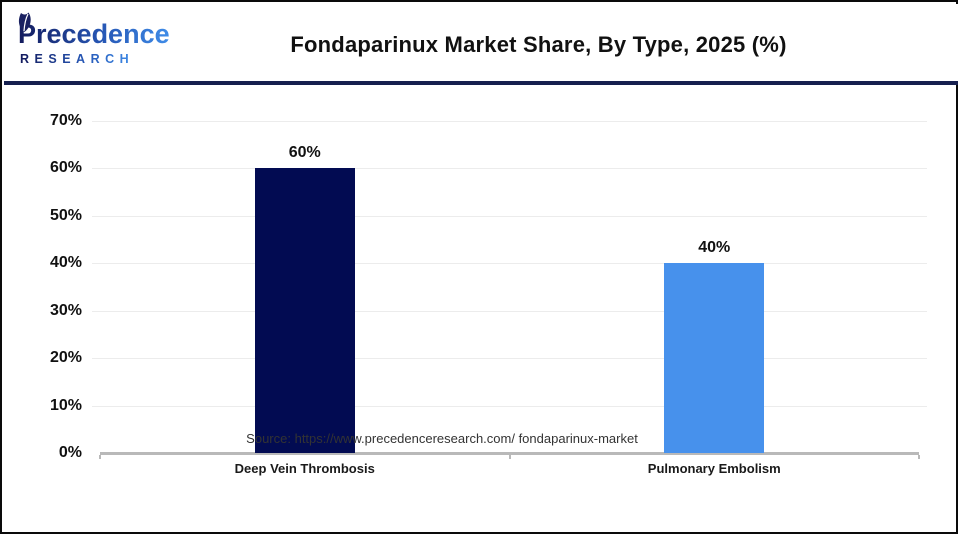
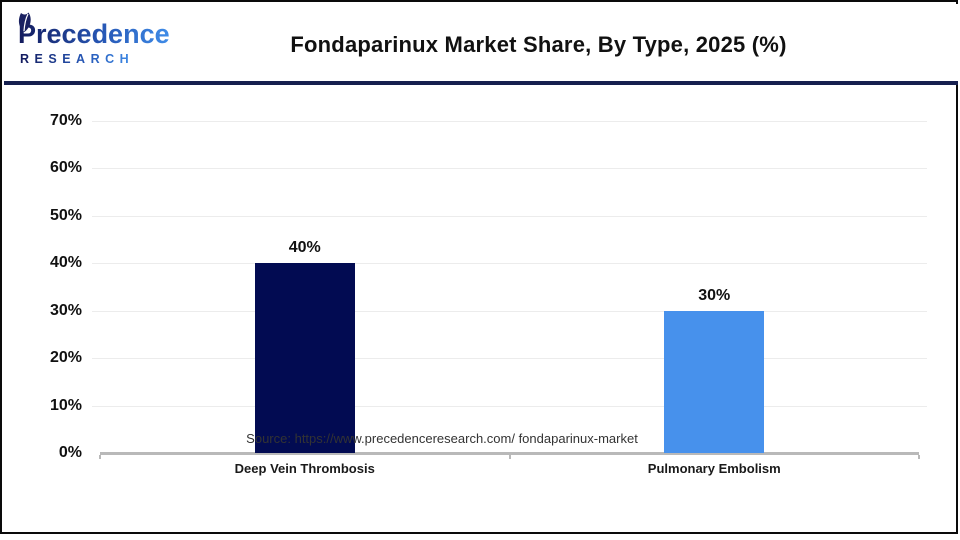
Deep Vein Thrombosis: 60% -> 40%
Pulmonary Embolism: 40% -> 30%
